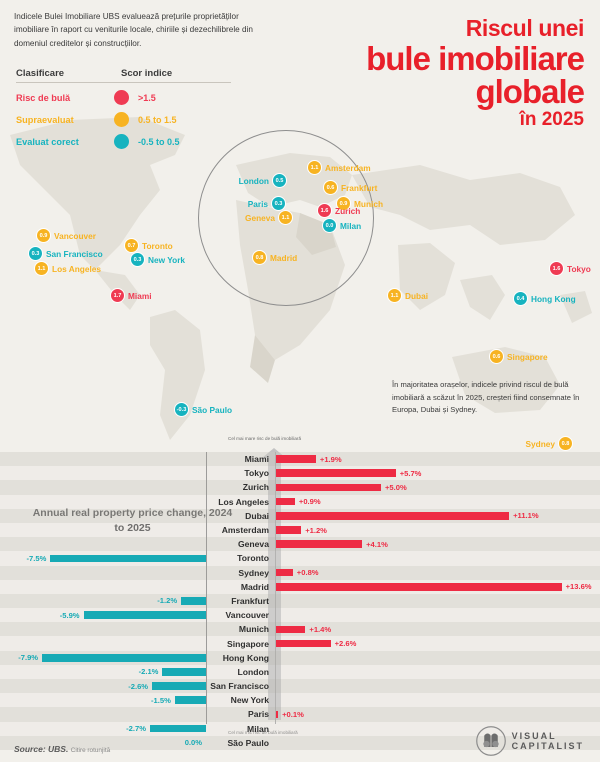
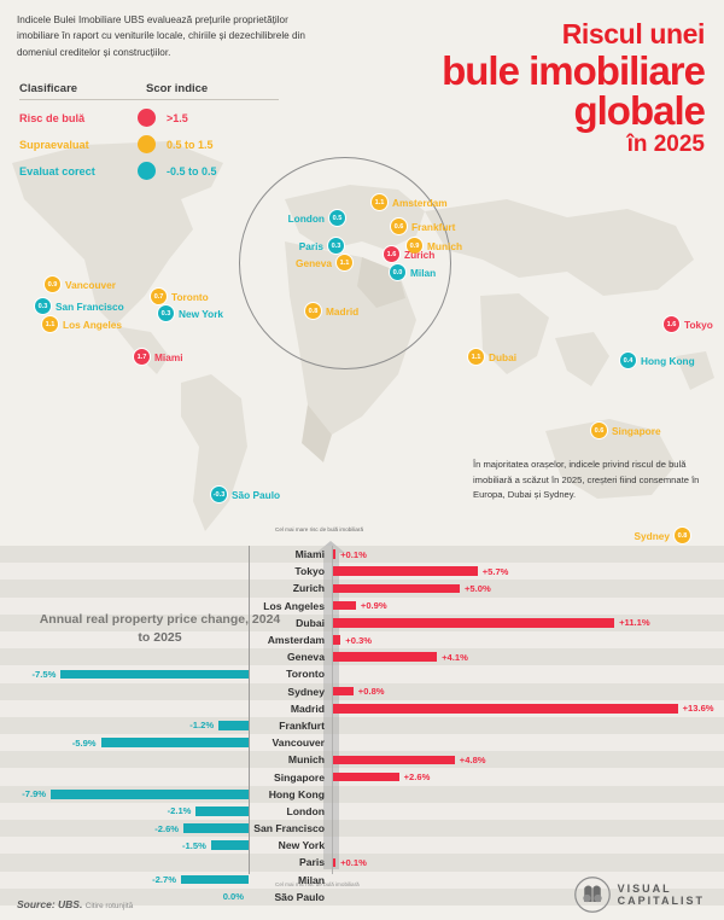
Miami: +1.9% -> +0.1%
Amsterdam: +1.2% -> +0.3%
Munich: +1.4% -> +4.8%
